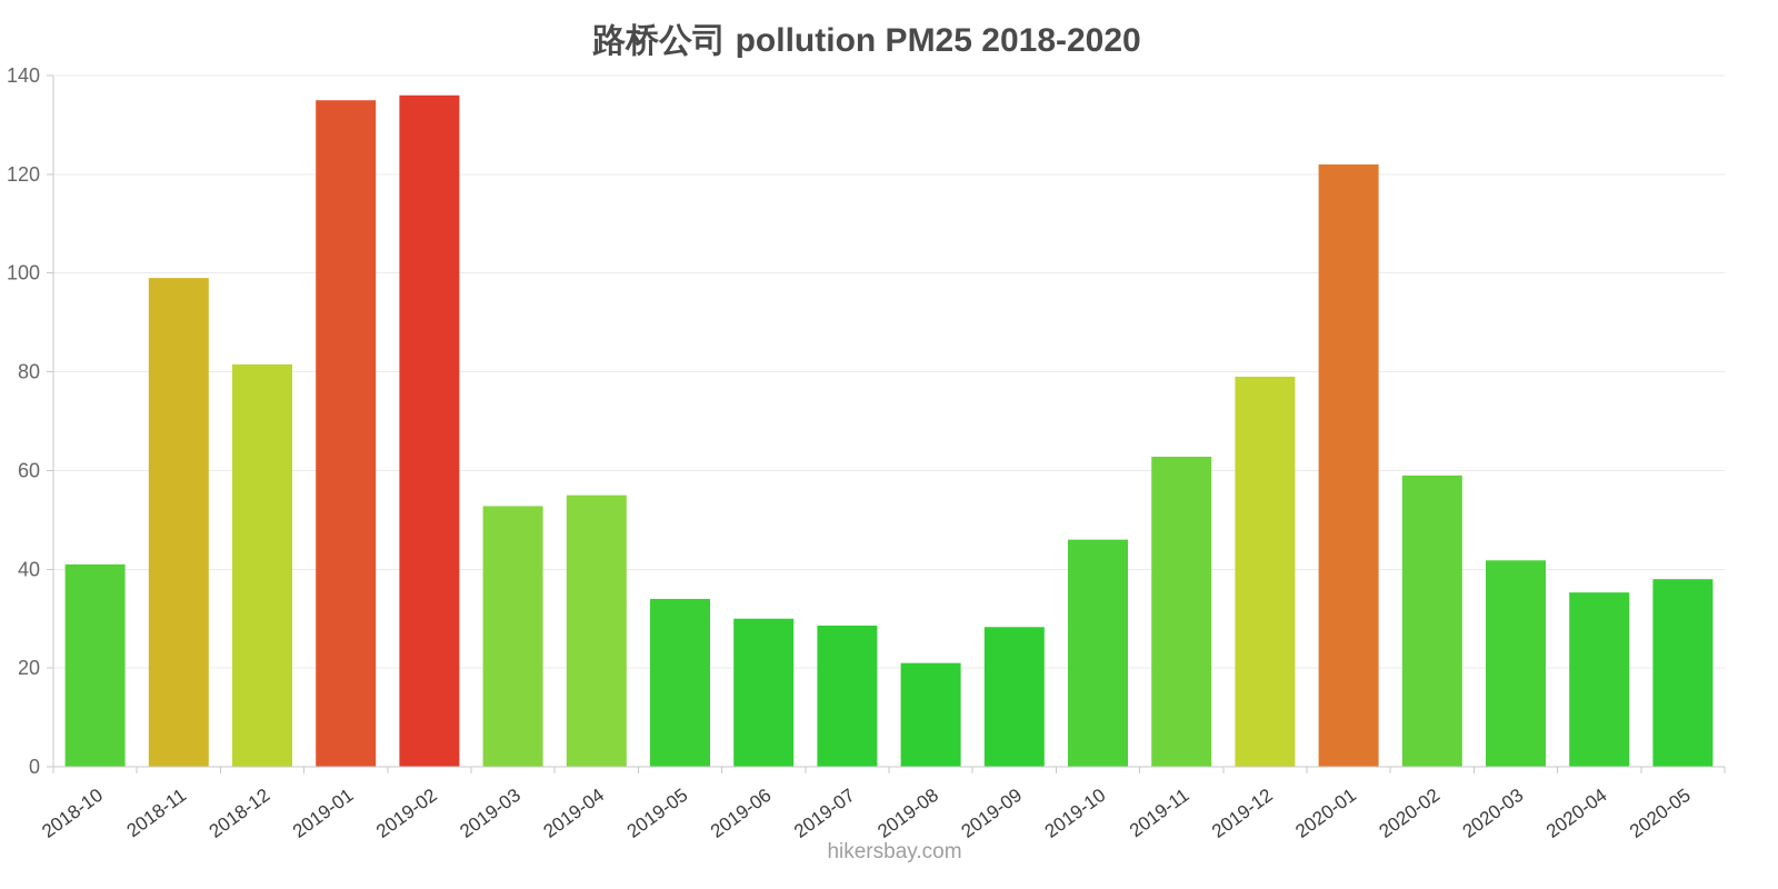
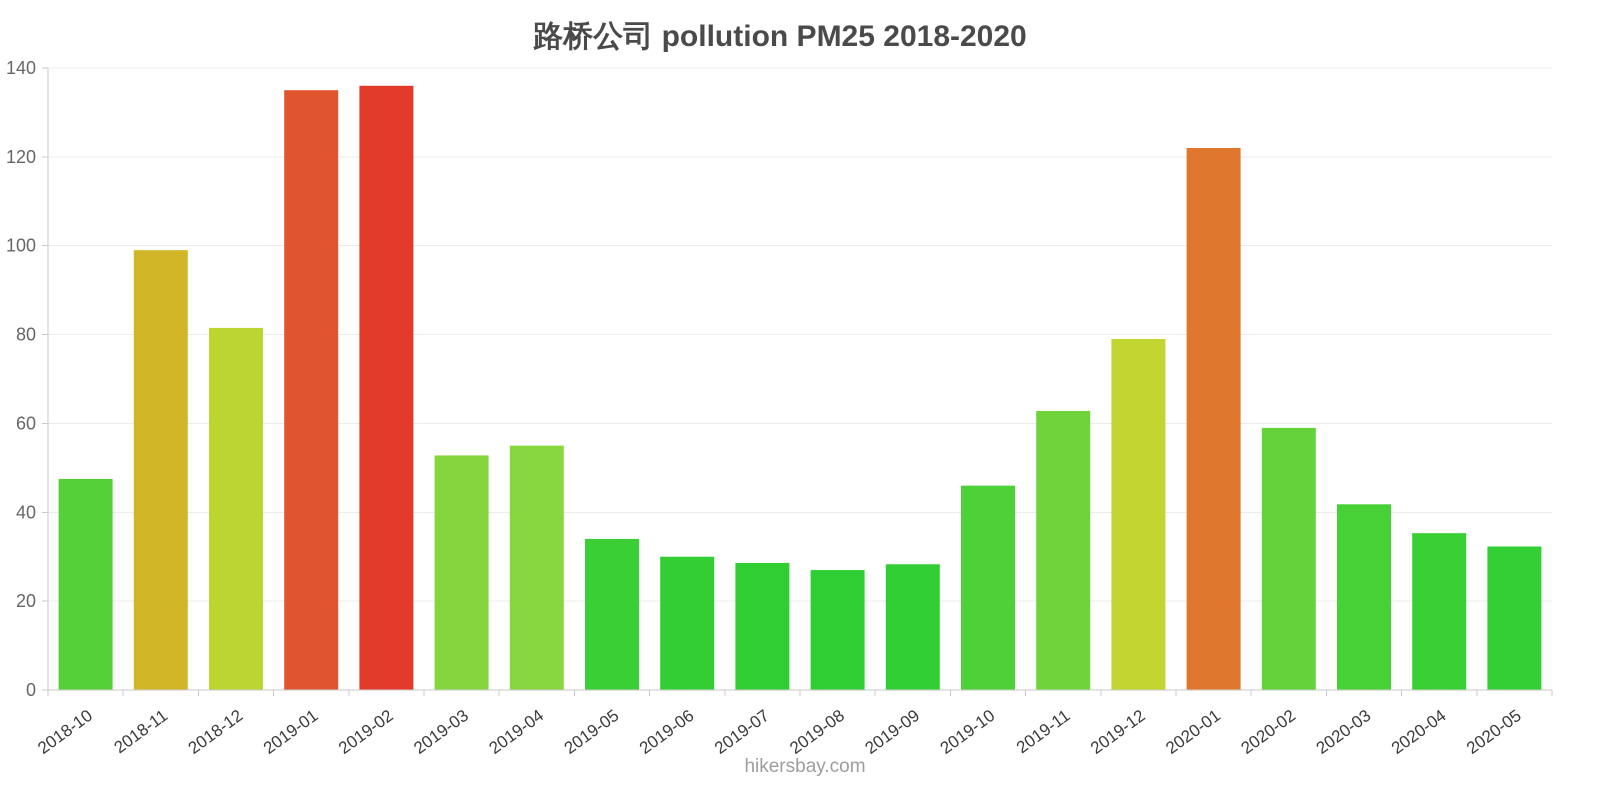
2018-10: 41 -> 48
2019-08: 21 -> 27
2020-05: 38 -> 32
